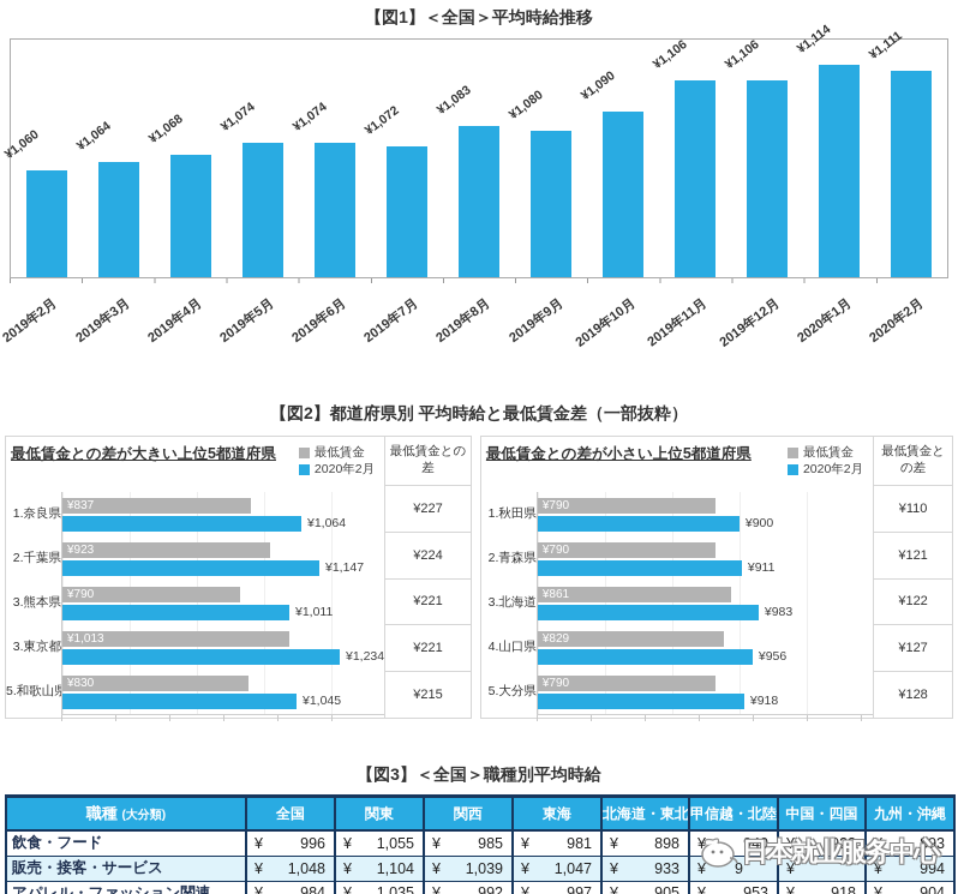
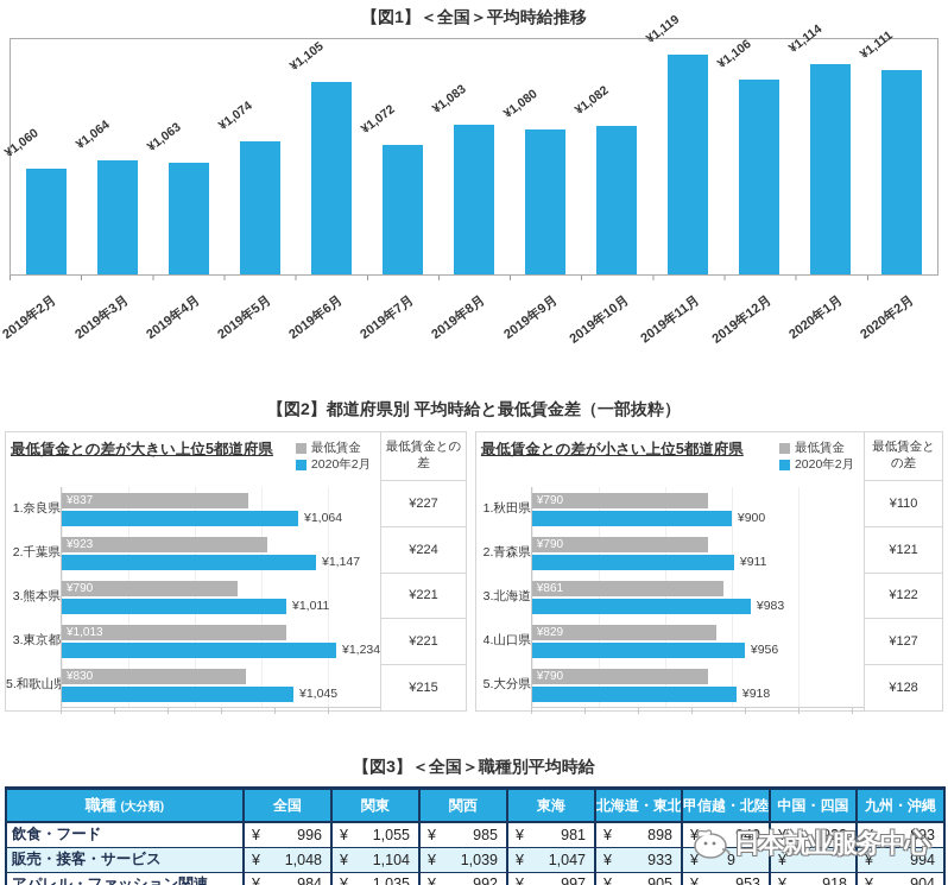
【図1】＜全国＞平均時給推移/2019年4月: ¥1,068 -> ¥1,063
【図1】＜全国＞平均時給推移/2019年6月: ¥1,074 -> ¥1,105
【図1】＜全国＞平均時給推移/2019年10月: ¥1,090 -> ¥1,082
【図1】＜全国＞平均時給推移/2019年11月: ¥1,106 -> ¥1,119
